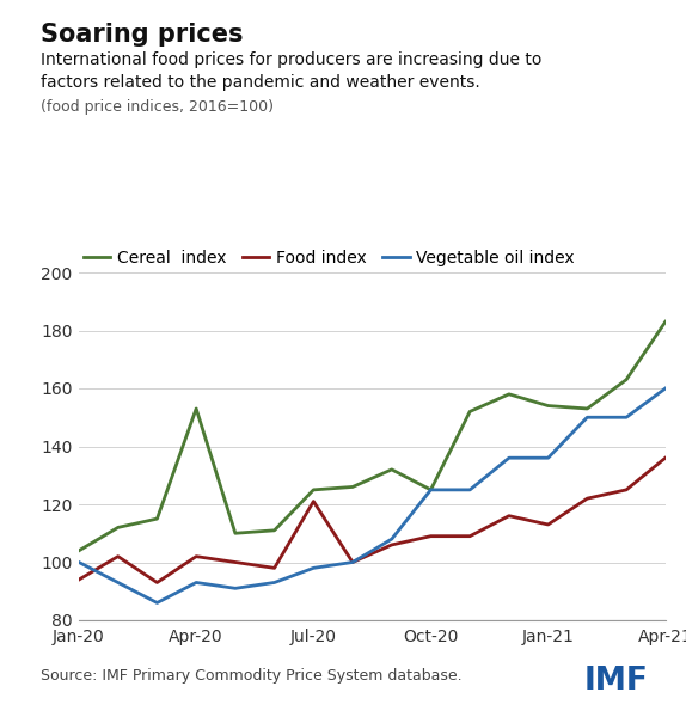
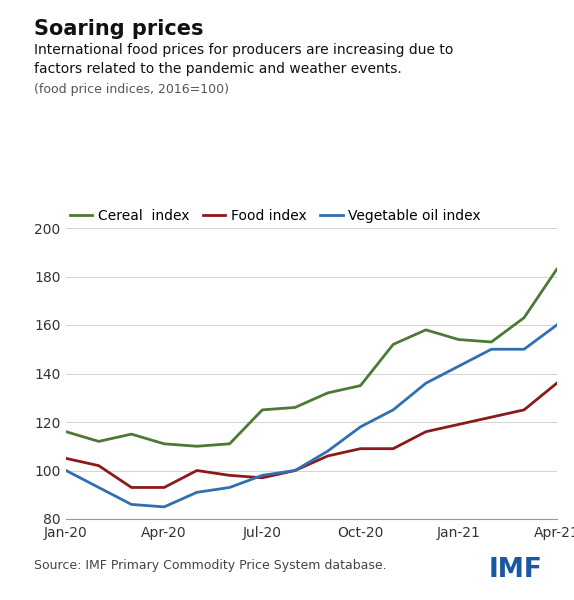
Cereal index/Jan-20: 104 -> 116
Food index/Jan-20: 94 -> 105
Cereal index/Apr-20: 153 -> 111
Food index/Apr-20: 102 -> 93
Vegetable oil index/Apr-20: 93 -> 85
Food index/Jul-20: 121 -> 97
Cereal index/Oct-20: 125 -> 135
Vegetable oil index/Oct-20: 125 -> 118
Food index/Jan-21: 113 -> 119
Vegetable oil index/Jan-21: 136 -> 143
